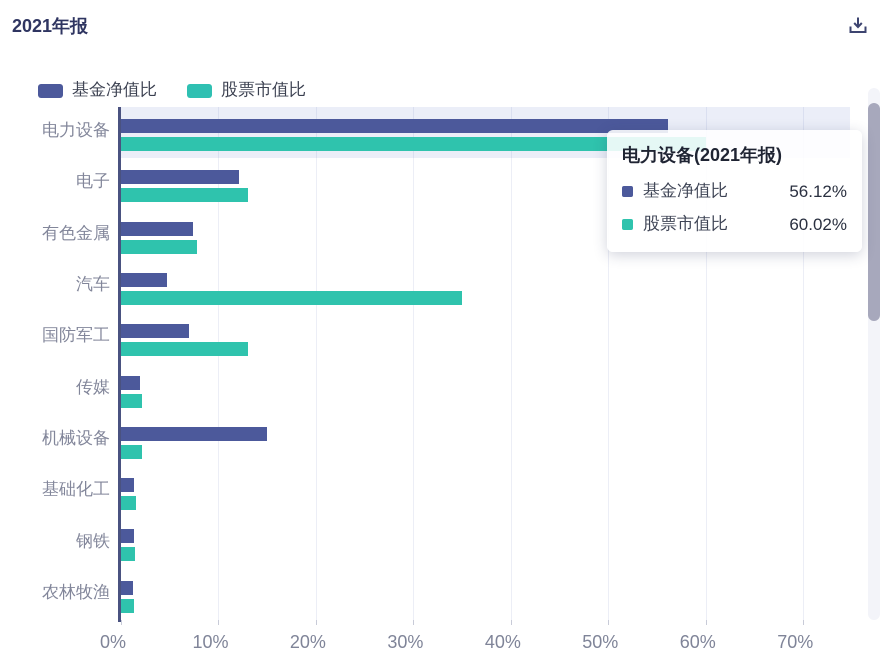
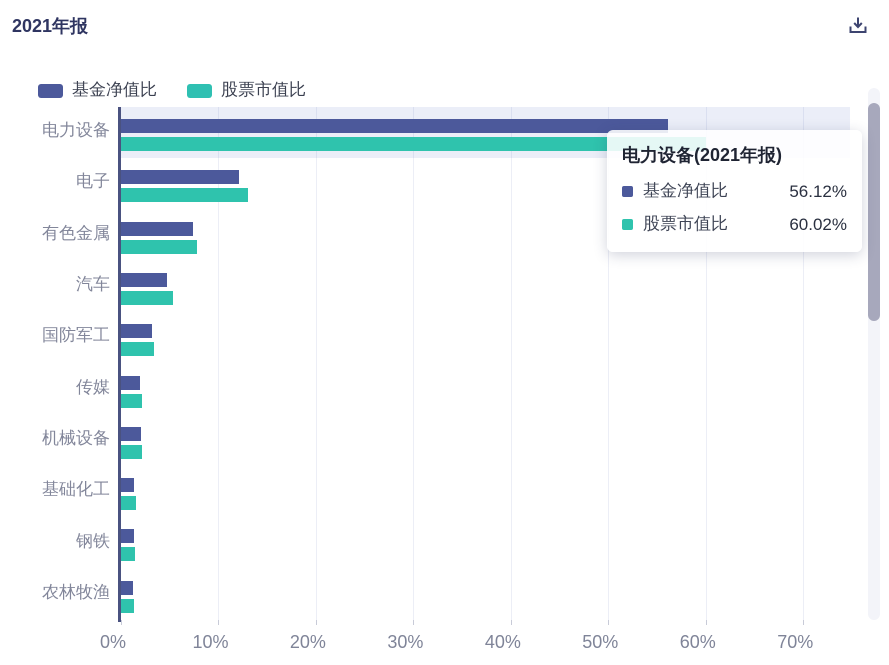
股票市值比/汽车: 35% -> 5%
基金净值比/国防军工: 7% -> 3%
股票市值比/国防军工: 13% -> 3%
基金净值比/机械设备: 15% -> 2%
